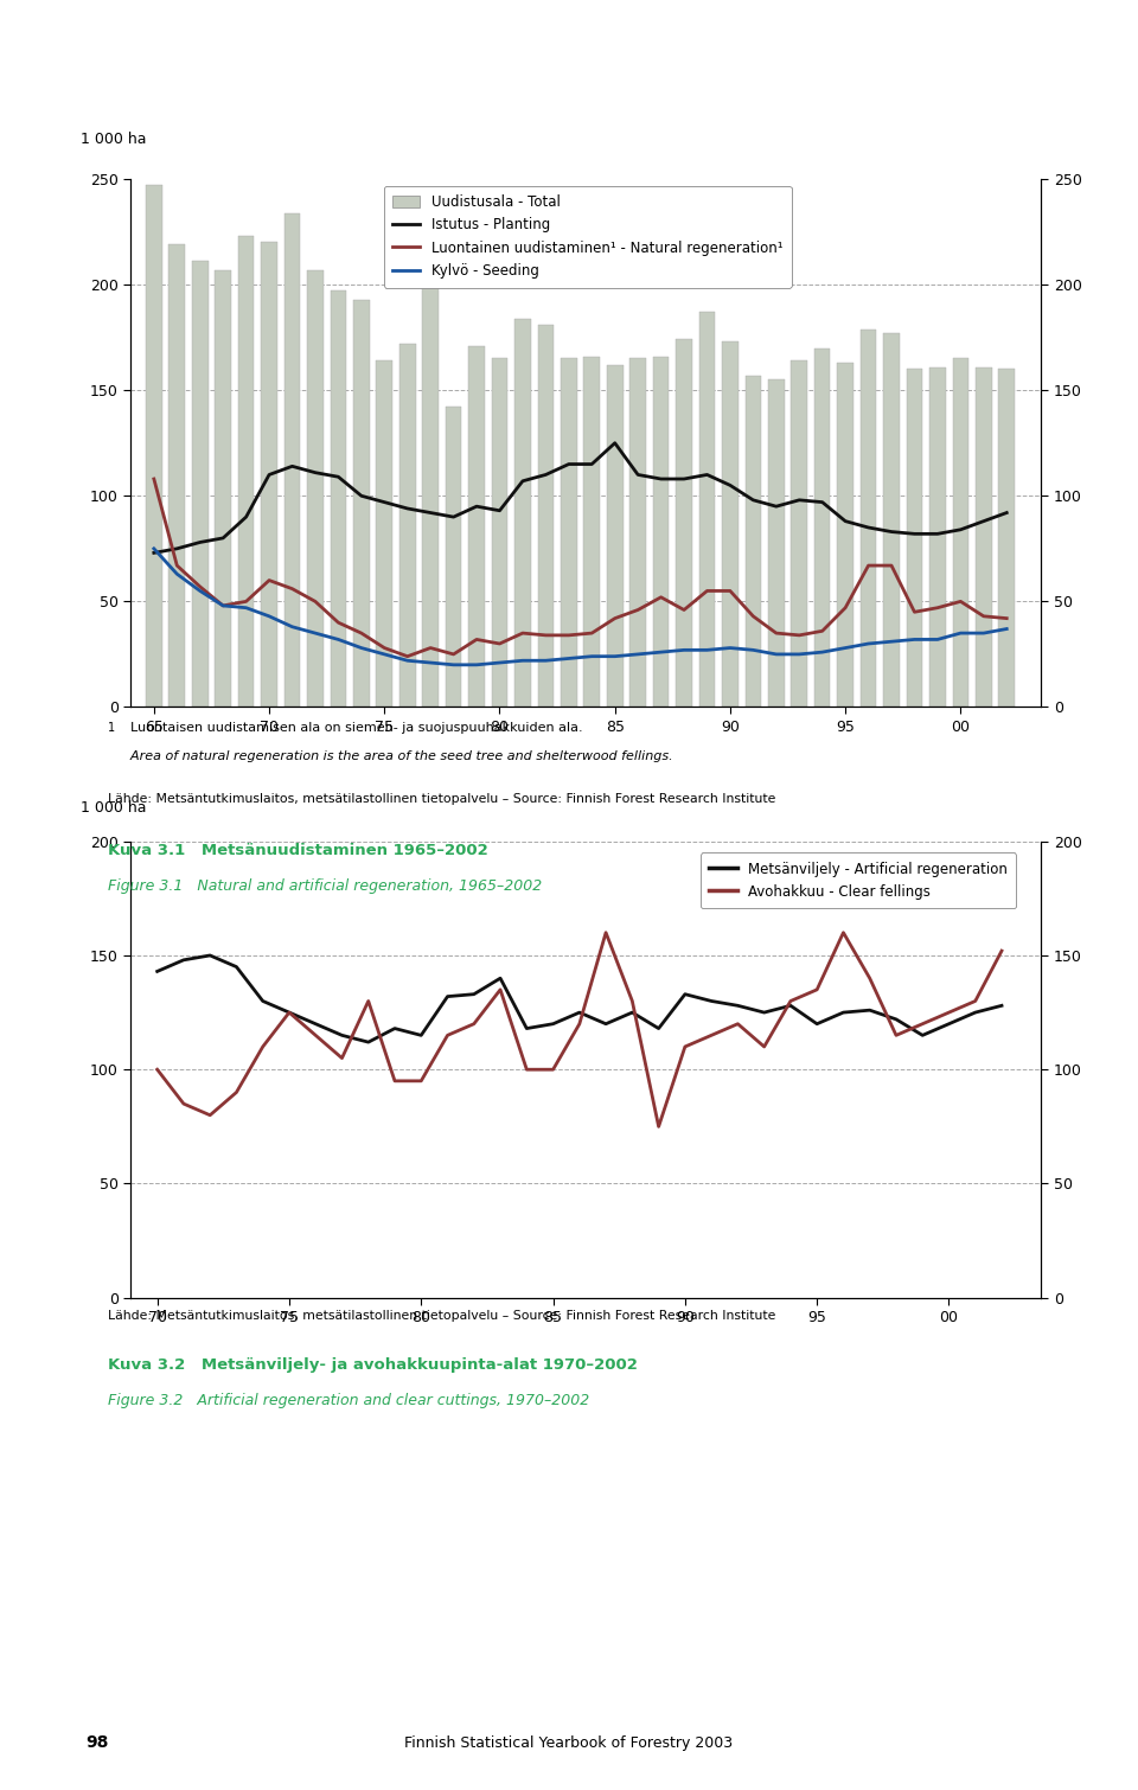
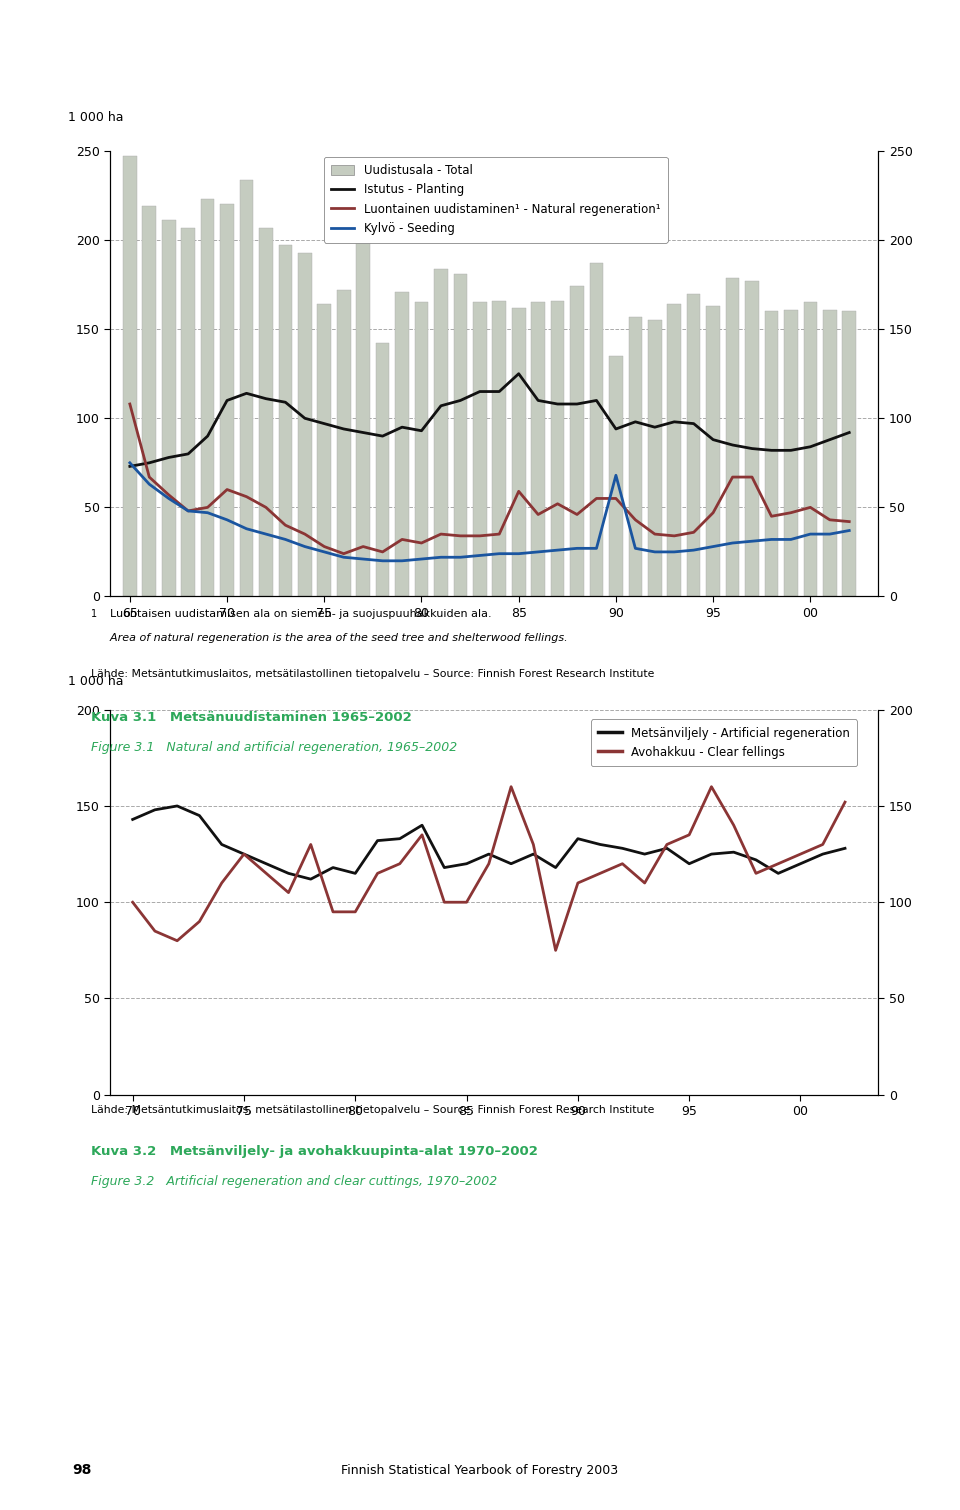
Luontainen uudistaminen¹ - Natural regeneration¹/85: 42 -> 59
Uudistusala - Total/90: 173 -> 135
Istutus - Planting/90: 105 -> 94
Kylvö - Seeding/90: 28 -> 68
